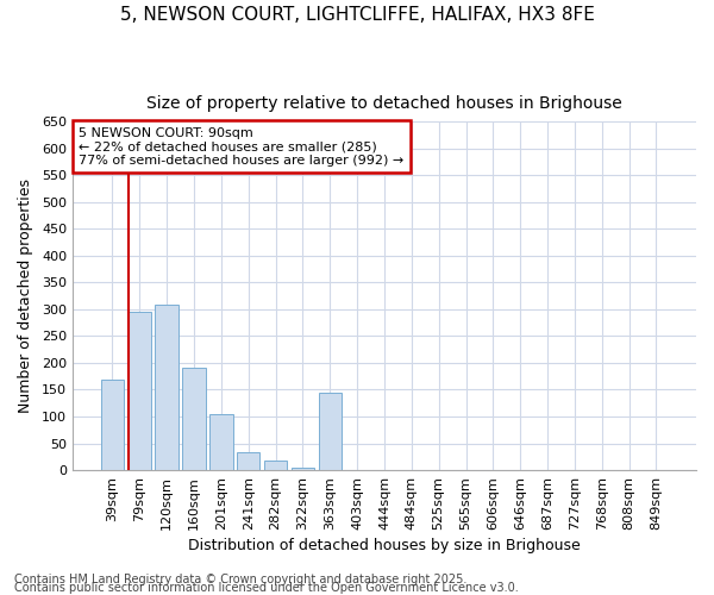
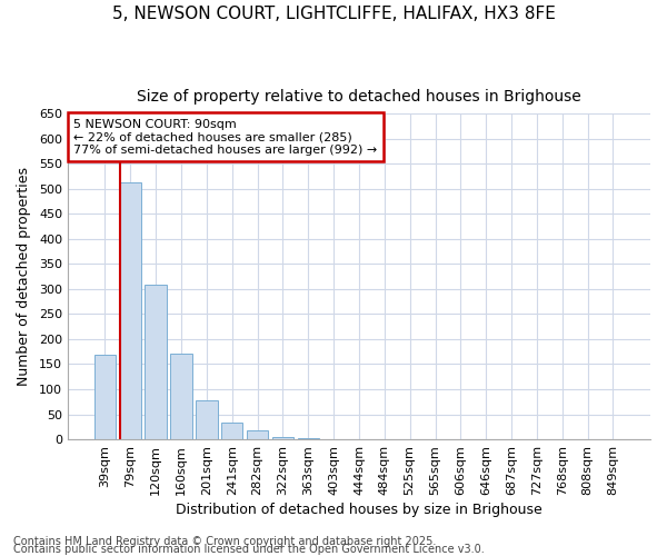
79sqm: 295 -> 512
160sqm: 190 -> 170
201sqm: 105 -> 78
363sqm: 145 -> 2
